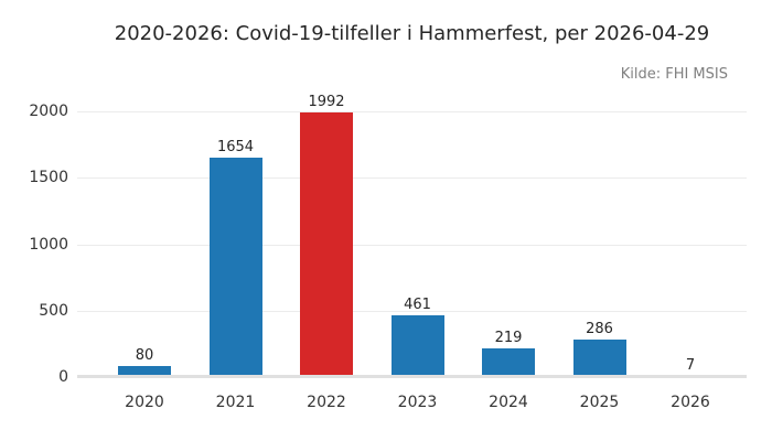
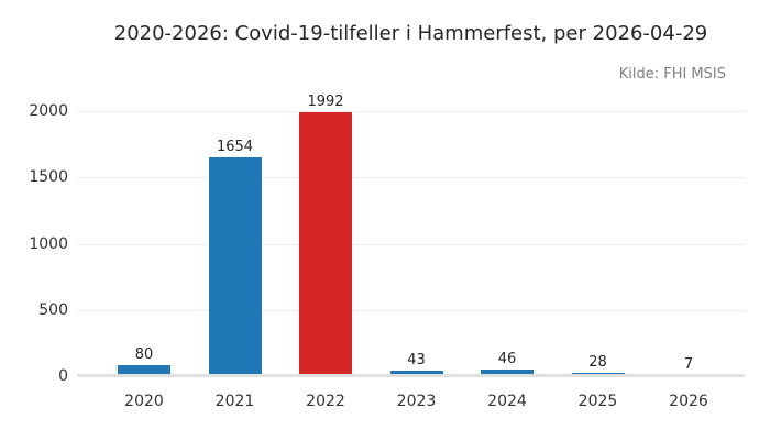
2023: 461 -> 43
2024: 219 -> 46
2025: 286 -> 28
